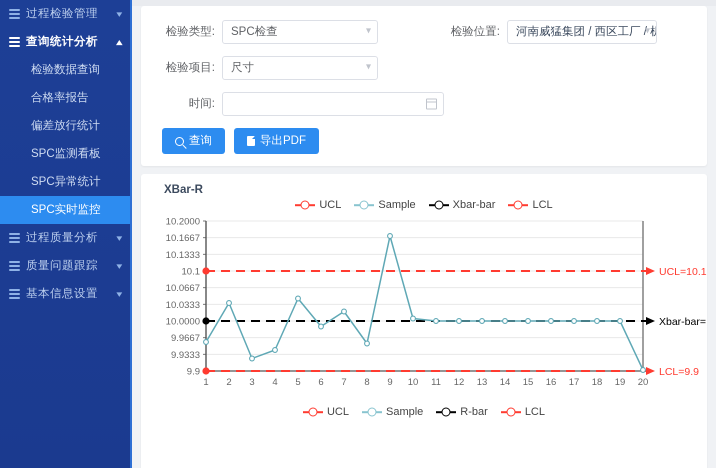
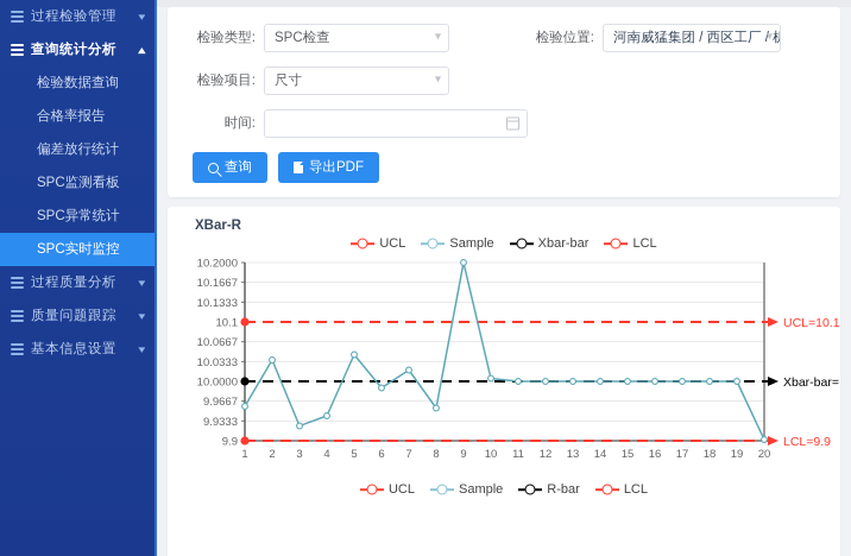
Sample/9: 10.17 -> 10.20
